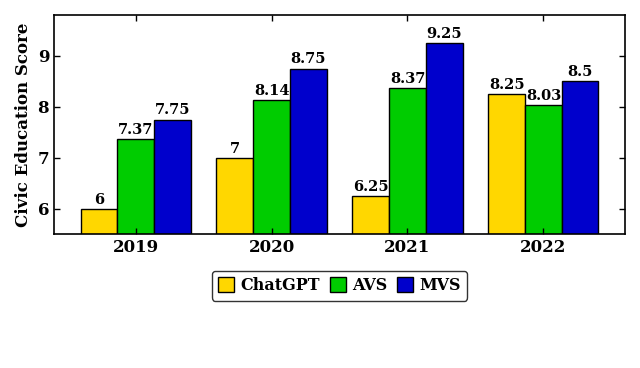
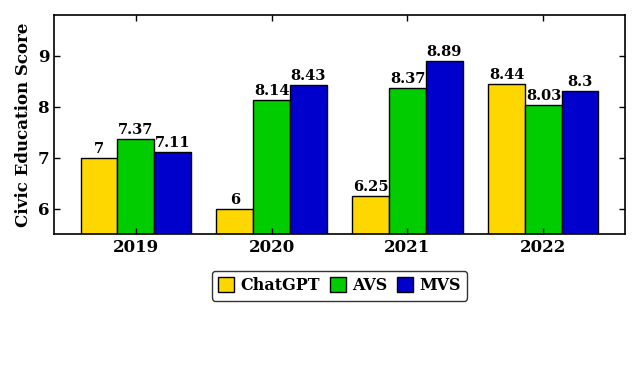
ChatGPT/2019: 6 -> 7
MVS/2019: 7.75 -> 7.11
ChatGPT/2020: 7 -> 6
MVS/2020: 8.75 -> 8.43
MVS/2021: 9.25 -> 8.89
ChatGPT/2022: 8.25 -> 8.44
MVS/2022: 8.5 -> 8.3
